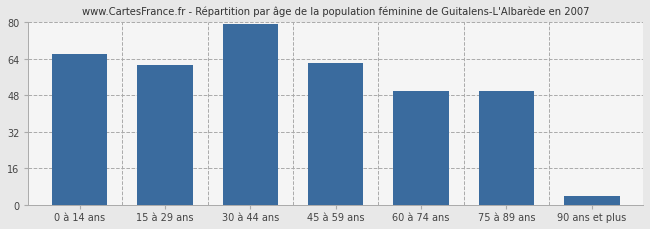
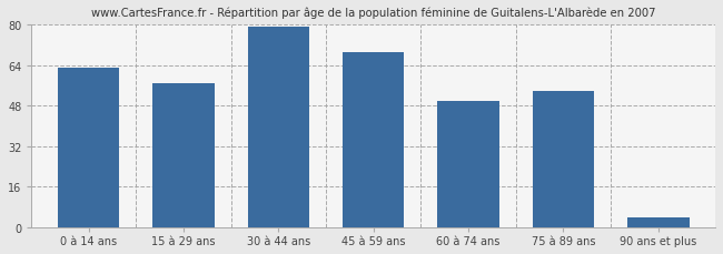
0 à 14 ans: 66 -> 63
15 à 29 ans: 61 -> 57
45 à 59 ans: 62 -> 69
75 à 89 ans: 50 -> 54
